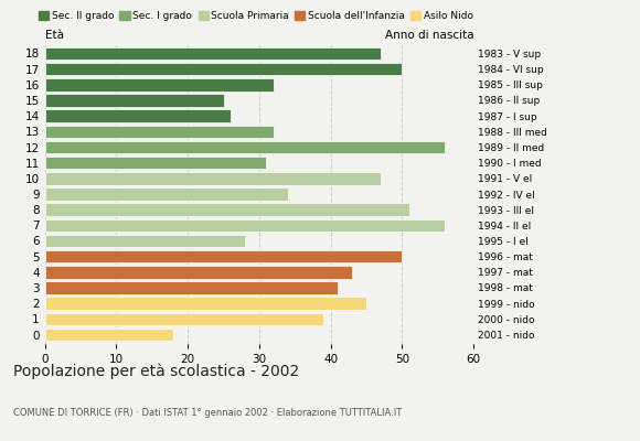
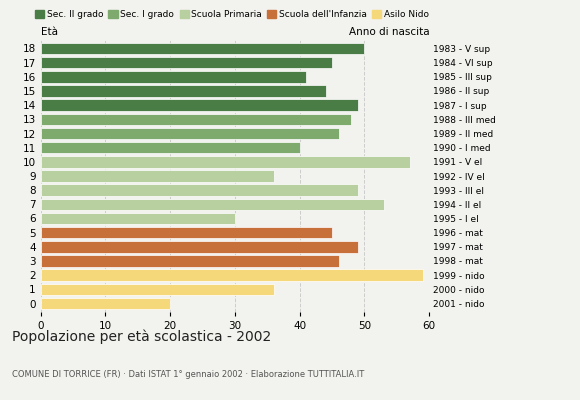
18: 47 -> 50
17: 50 -> 45
16: 32 -> 41
15: 25 -> 44
14: 26 -> 49
13: 32 -> 48
12: 56 -> 46
11: 31 -> 40
10: 47 -> 57
9: 34 -> 36
8: 51 -> 49
7: 56 -> 53
6: 28 -> 30
5: 50 -> 45
4: 43 -> 49
3: 41 -> 46
2: 45 -> 59
1: 39 -> 36
0: 18 -> 20
